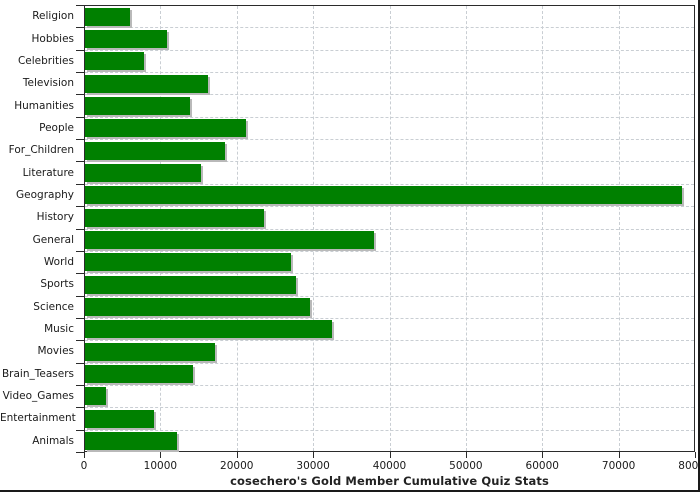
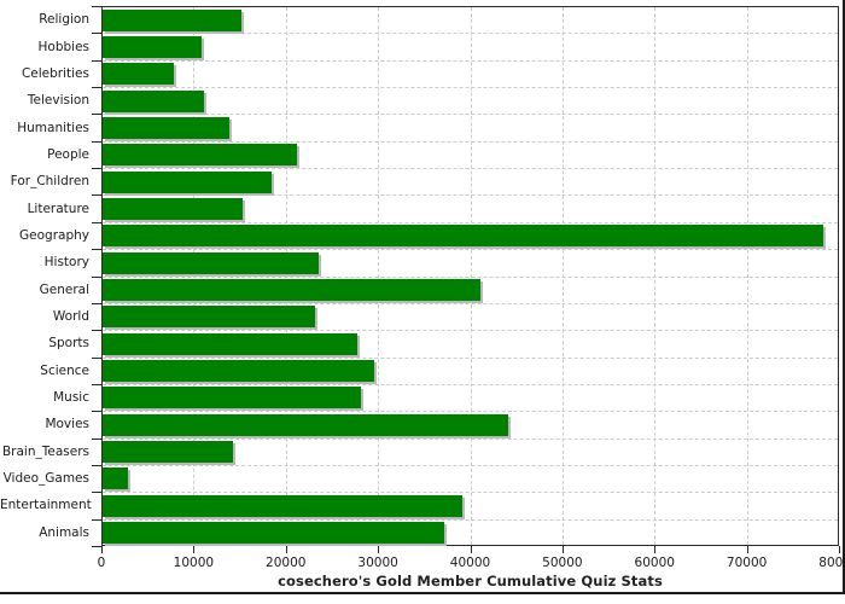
Religion: 6000 -> 15000
Television: 16000 -> 11000
General: 38000 -> 41000
World: 27000 -> 23000
Music: 32000 -> 28000
Movies: 17000 -> 44000
Entertainment: 9000 -> 39000
Animals: 12000 -> 37000
